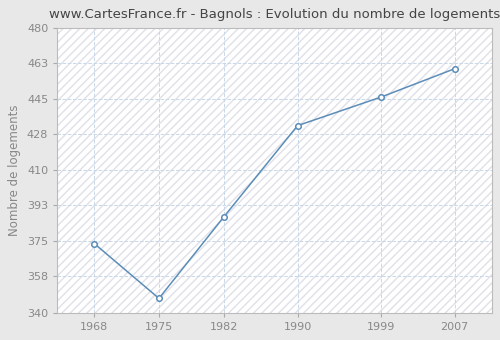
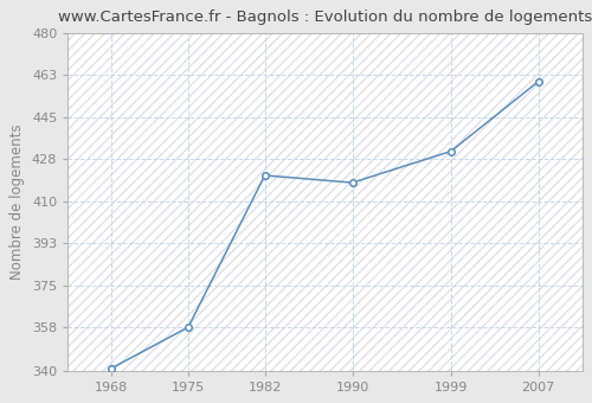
1968: 374 -> 341
1975: 347 -> 358
1982: 387 -> 421
1990: 432 -> 418
1999: 446 -> 431
